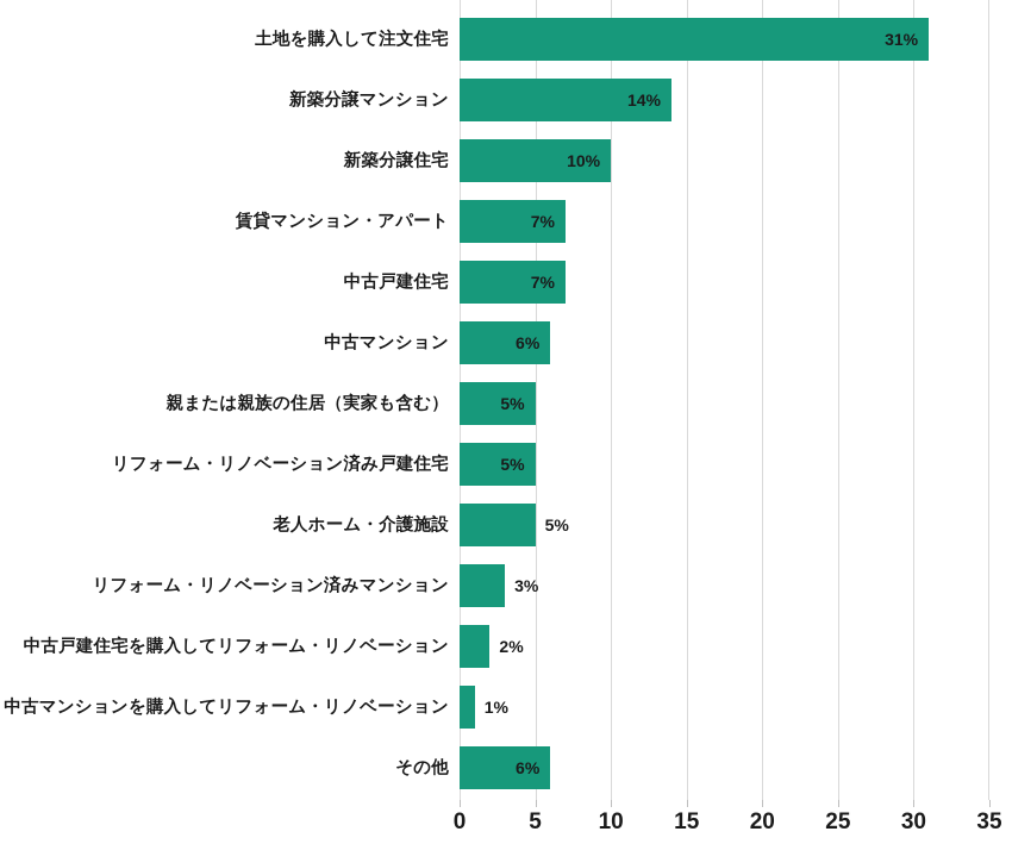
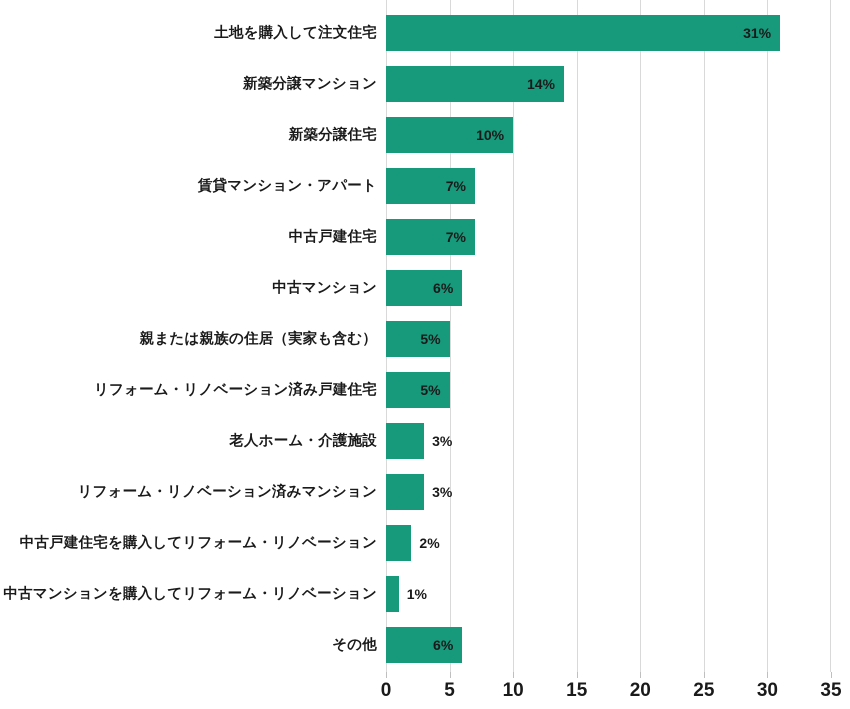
老人ホーム・介護施設: 5% -> 3%
